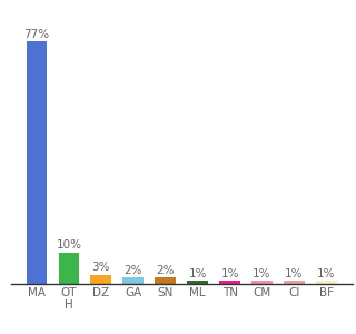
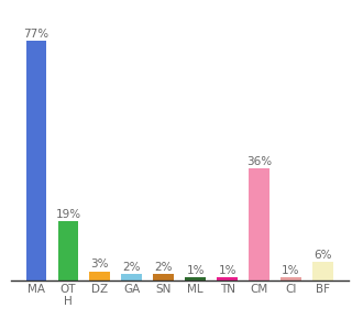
OT H: 10% -> 19%
CM: 1% -> 36%
BF: 1% -> 6%
